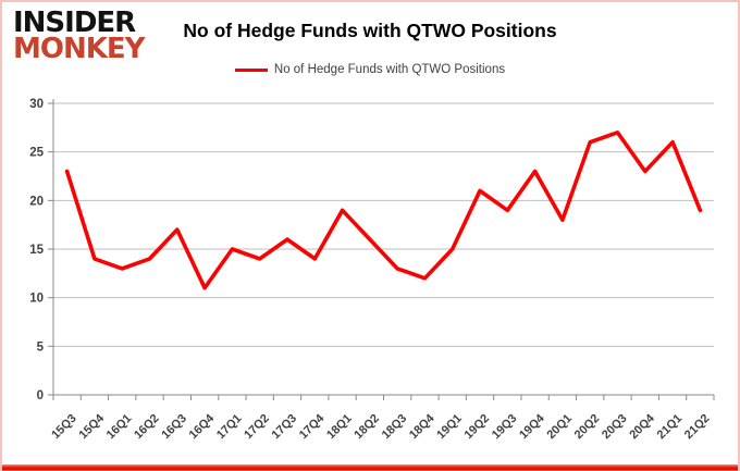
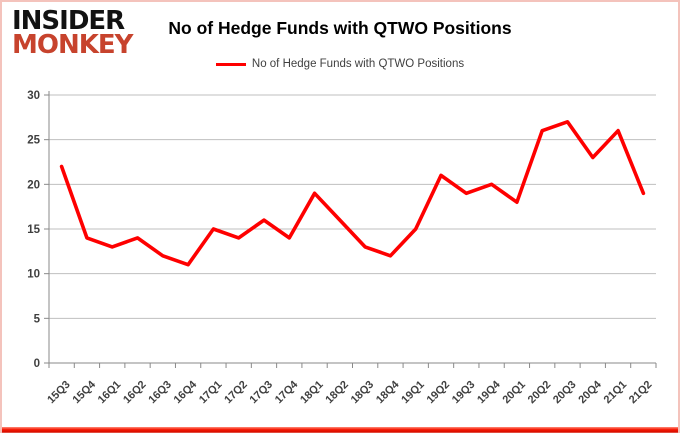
15Q3: 23 -> 22
16Q3: 17 -> 12
19Q4: 23 -> 20
